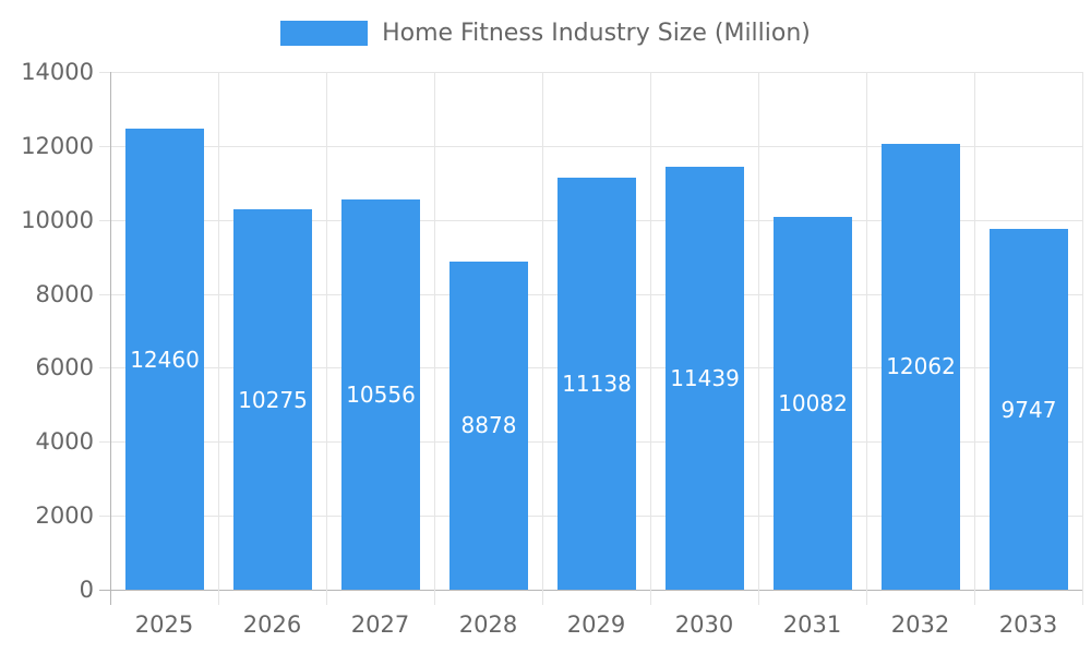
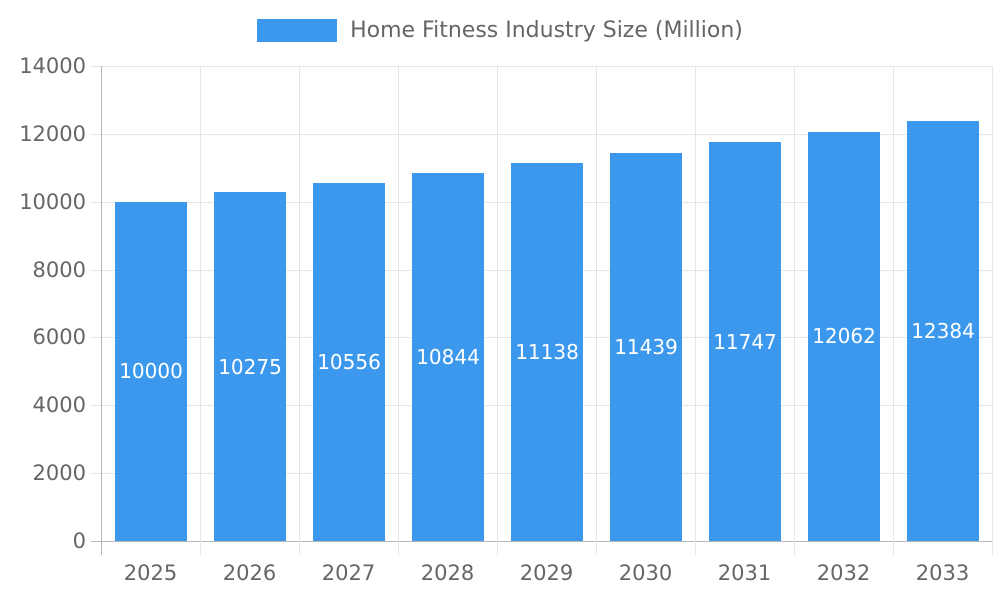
2025: 12460 -> 10000
2028: 8878 -> 10844
2031: 10082 -> 11747
2033: 9747 -> 12384
